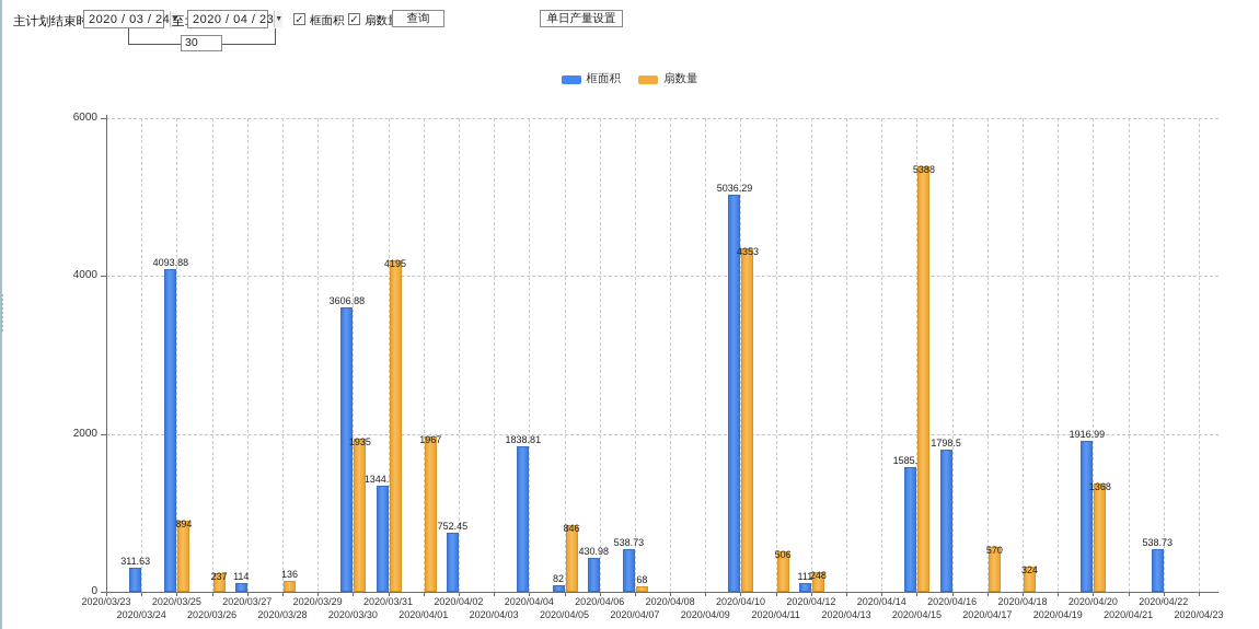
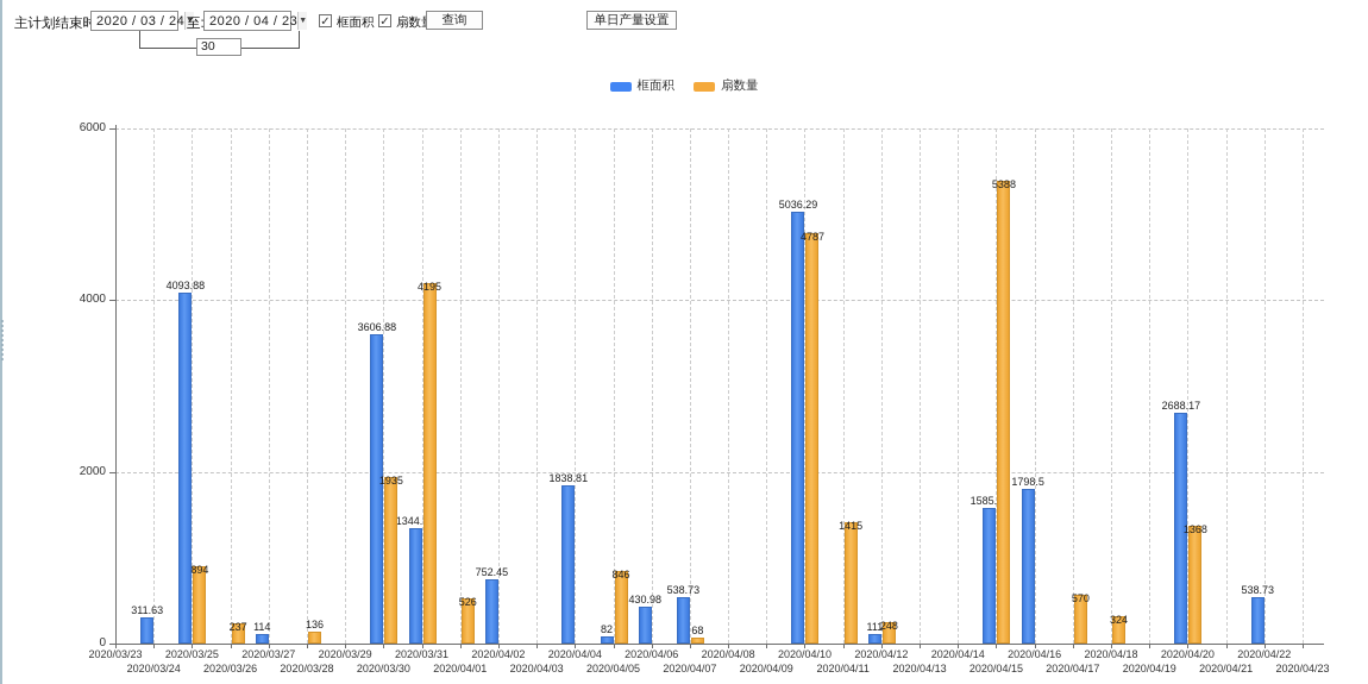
扇数量/2020/04/01: 1967 -> 526
扇数量/2020/04/10: 4353 -> 4787
扇数量/2020/04/11: 506 -> 1415
框面积/2020/04/20: 1916.99 -> 2688.17
